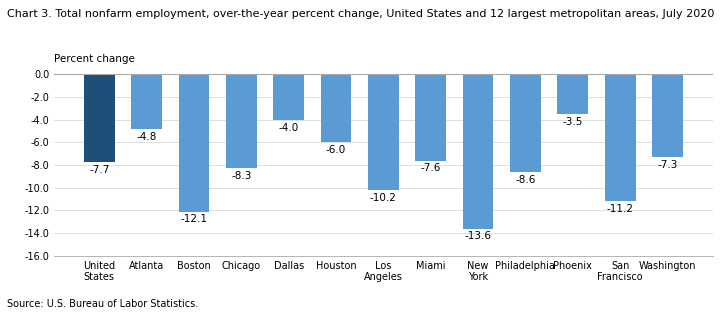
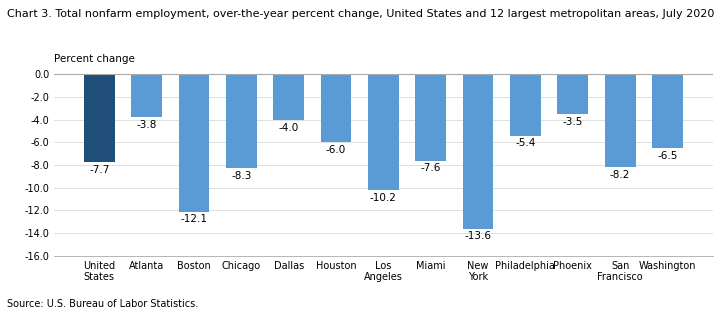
Atlanta: -4.8 -> -3.8
Philadelphia: -8.6 -> -5.4
San Francisco: -11.2 -> -8.2
Washington: -7.3 -> -6.5
